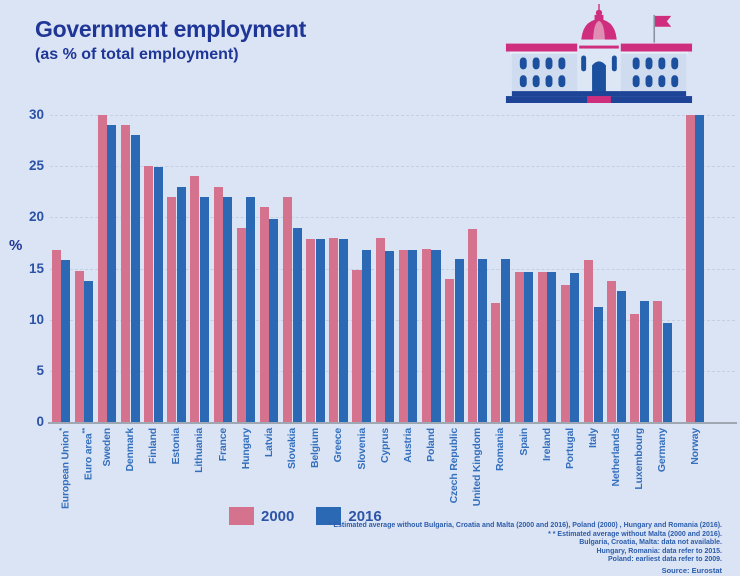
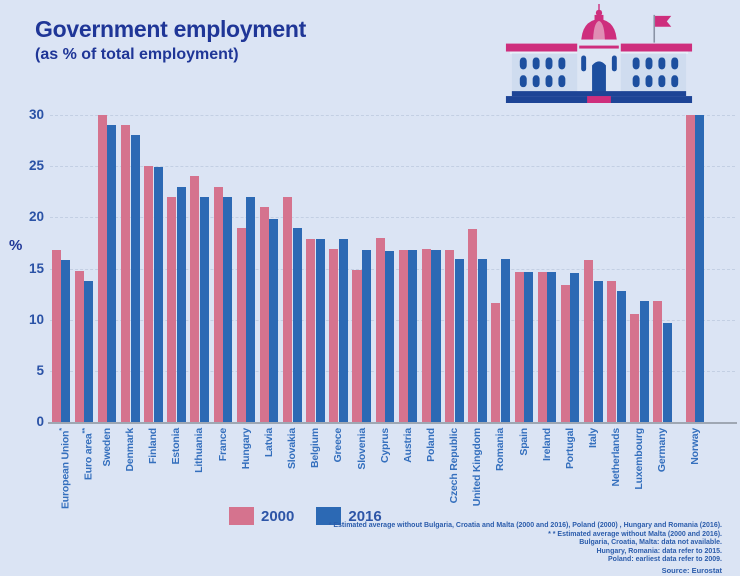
2000/Greece: 18.0 -> 16.9
2000/Czech Republic: 14.0 -> 16.8
2016/Italy: 11.2 -> 13.8
